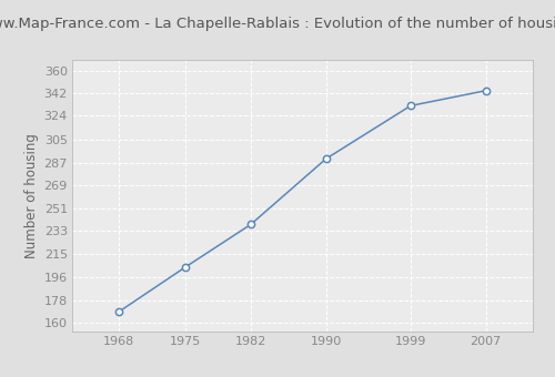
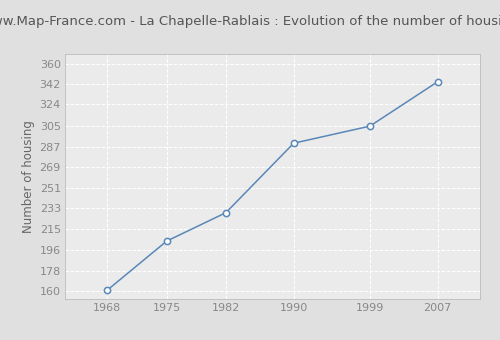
1968: 169 -> 161
1982: 238 -> 229
1999: 332 -> 305
